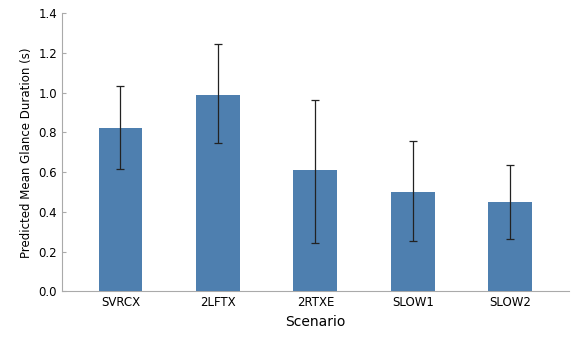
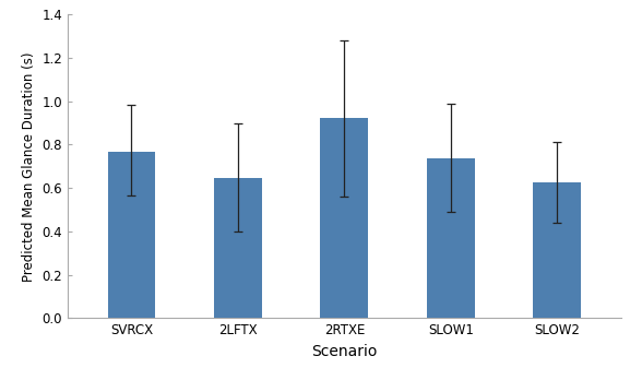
SVRCX: 0.82 -> 0.77
2LFTX: 0.99 -> 0.64
2RTXE: 0.61 -> 0.93
SLOW1: 0.50 -> 0.74
SLOW2: 0.45 -> 0.63
